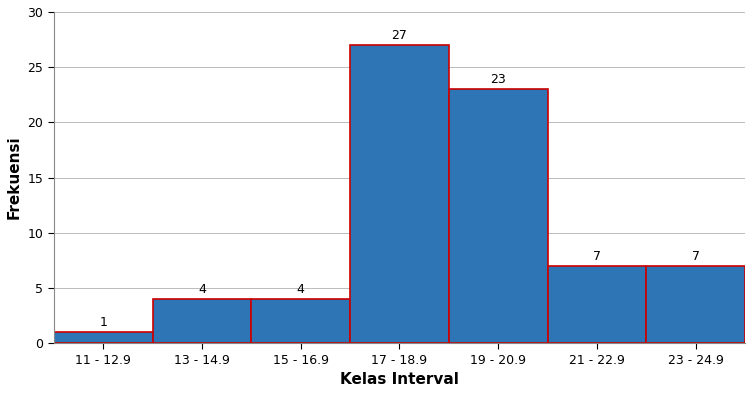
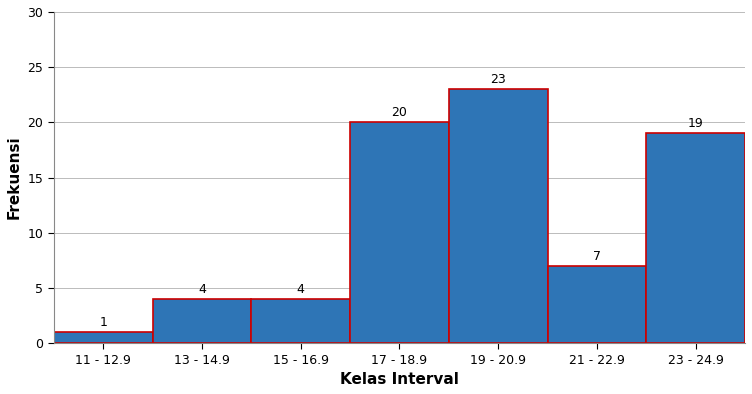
17 - 18.9: 27 -> 20
23 - 24.9: 7 -> 19
